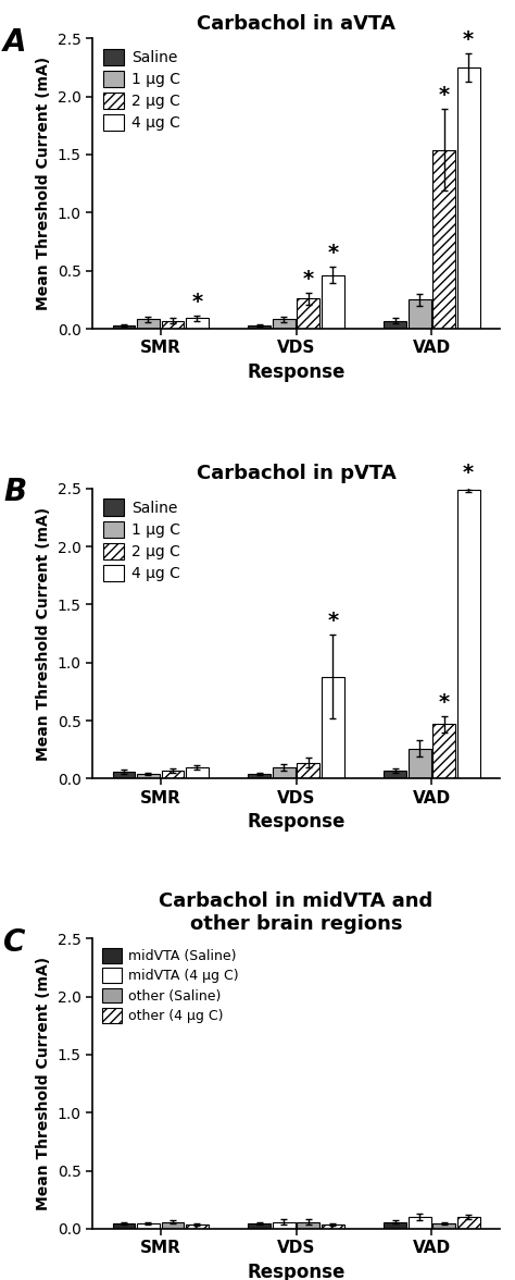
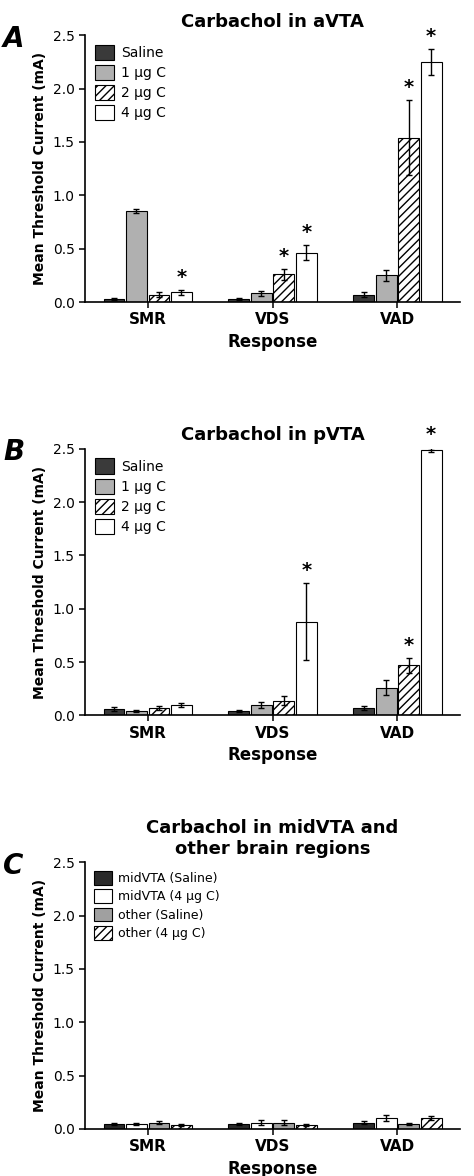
Carbachol in aVTA/1 μg C/SMR: 0.08 -> 0.85
